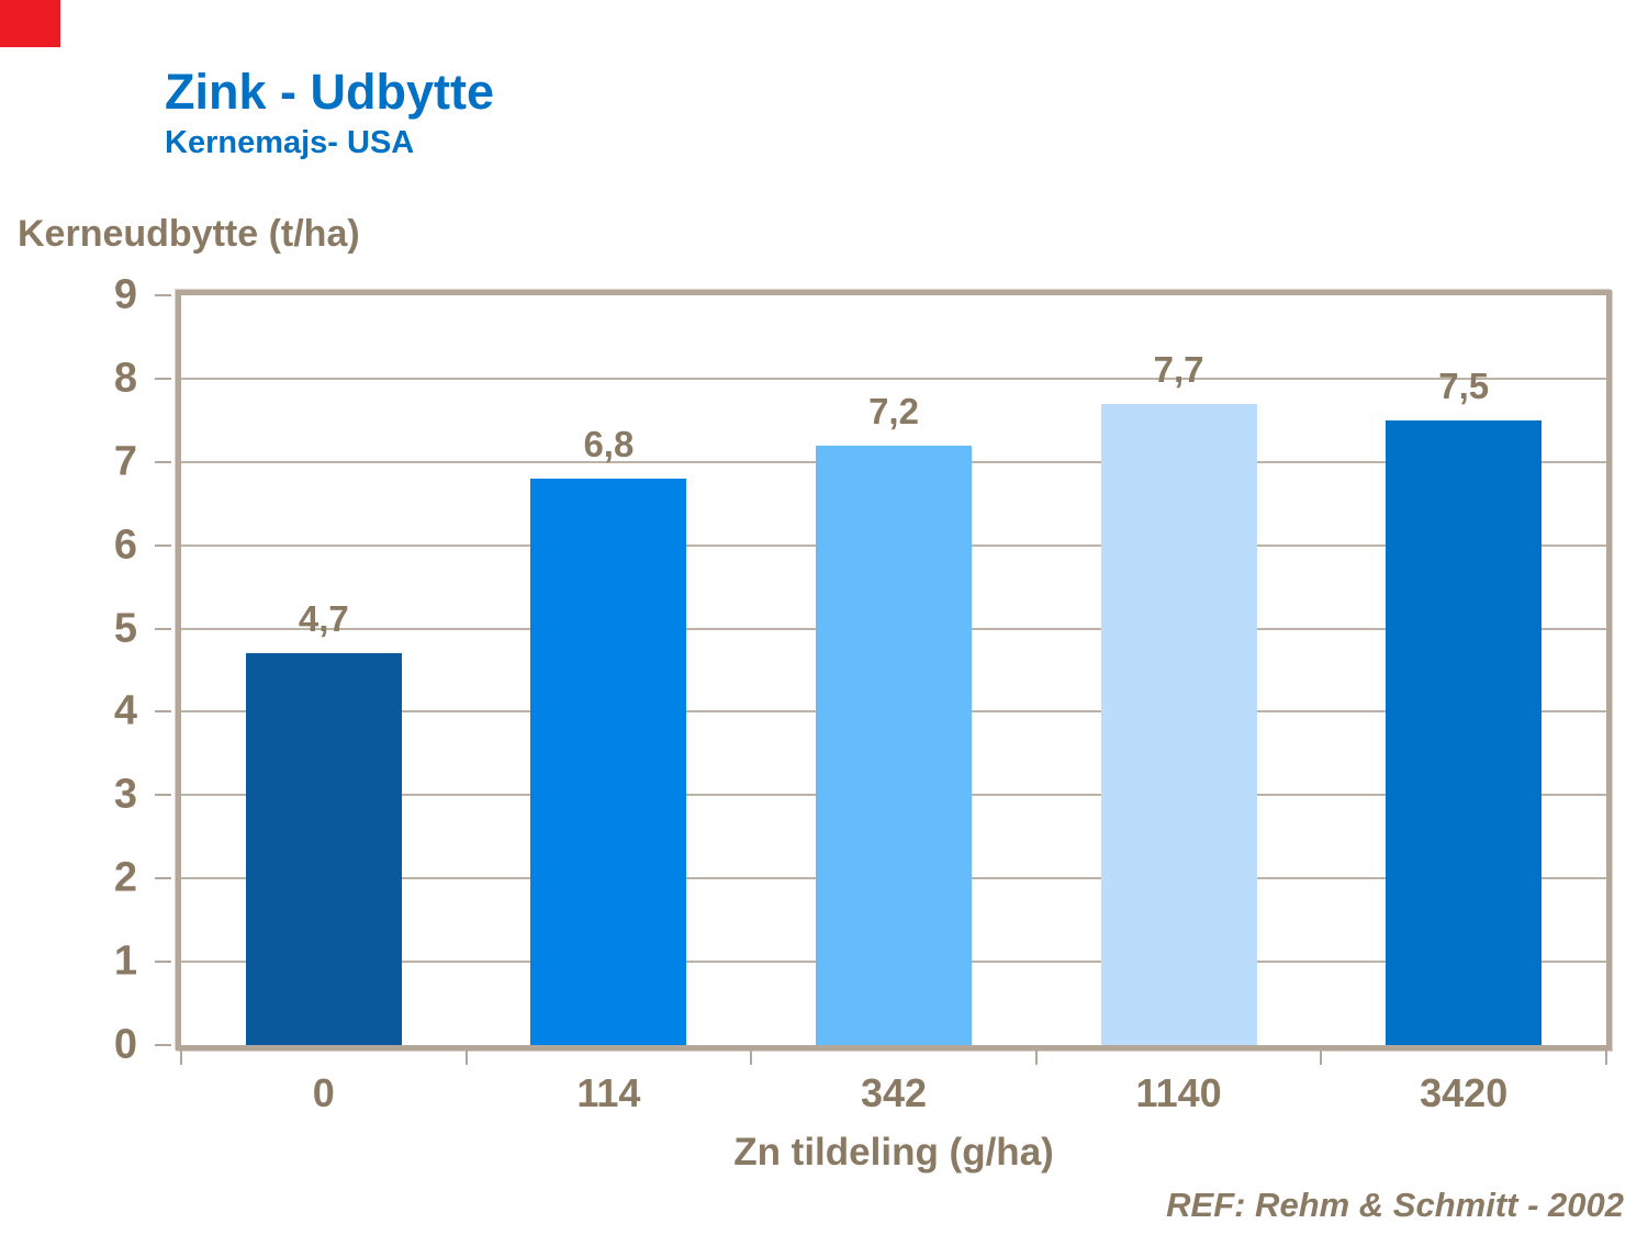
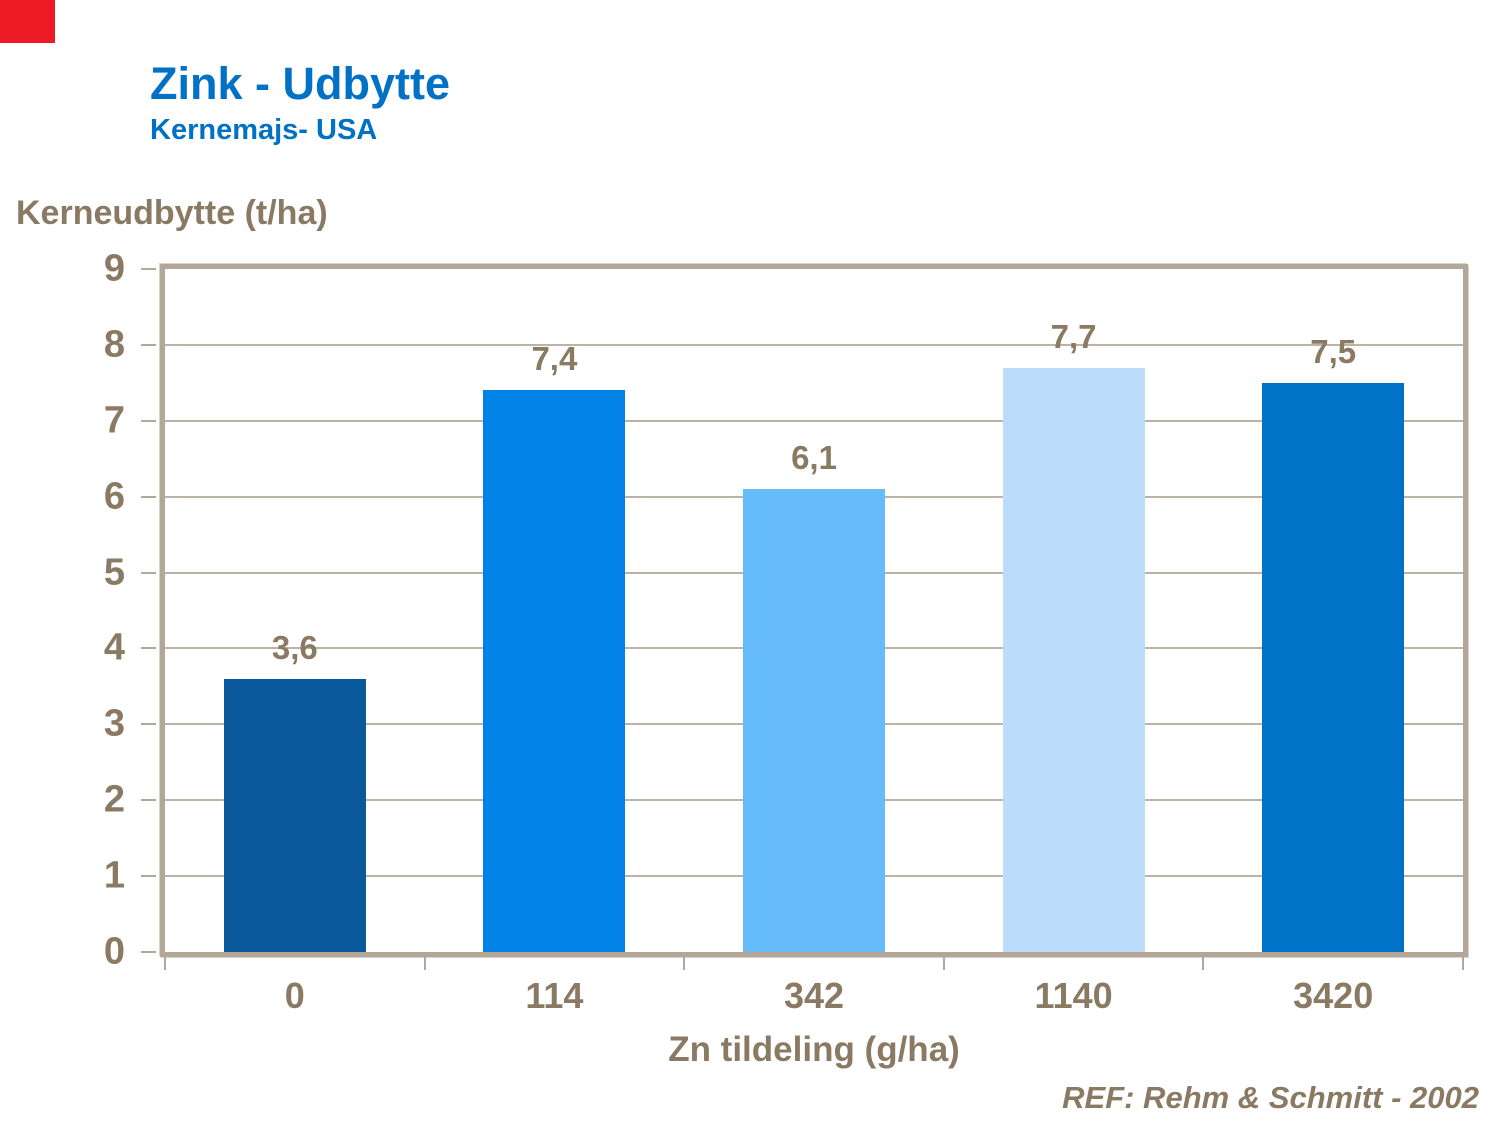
0: 4,7 -> 3,6
114: 6,8 -> 7,4
342: 7,2 -> 6,1
